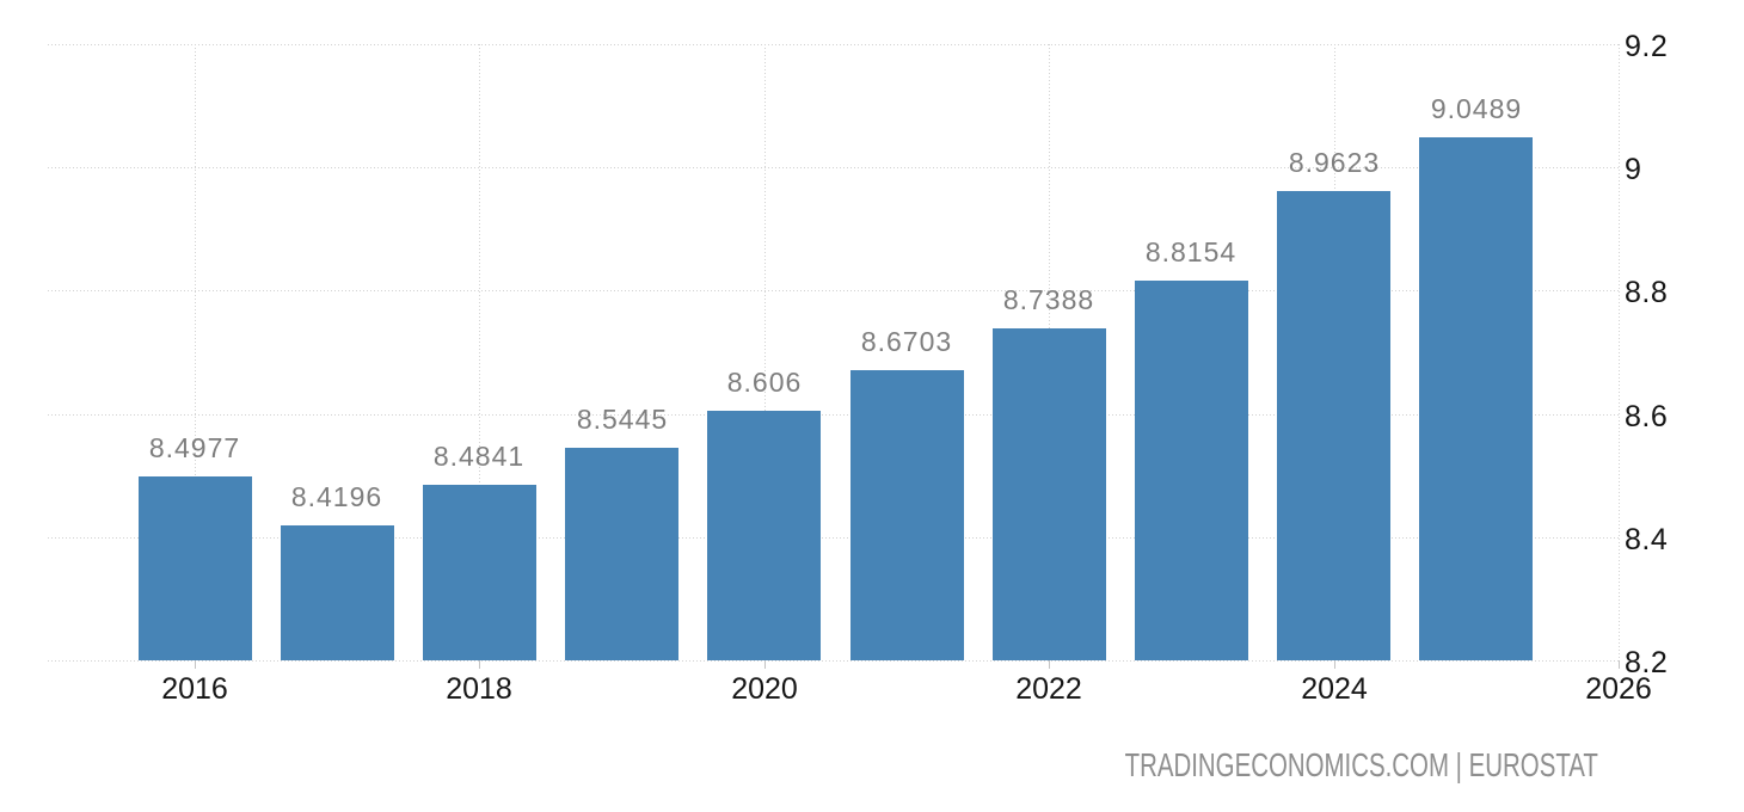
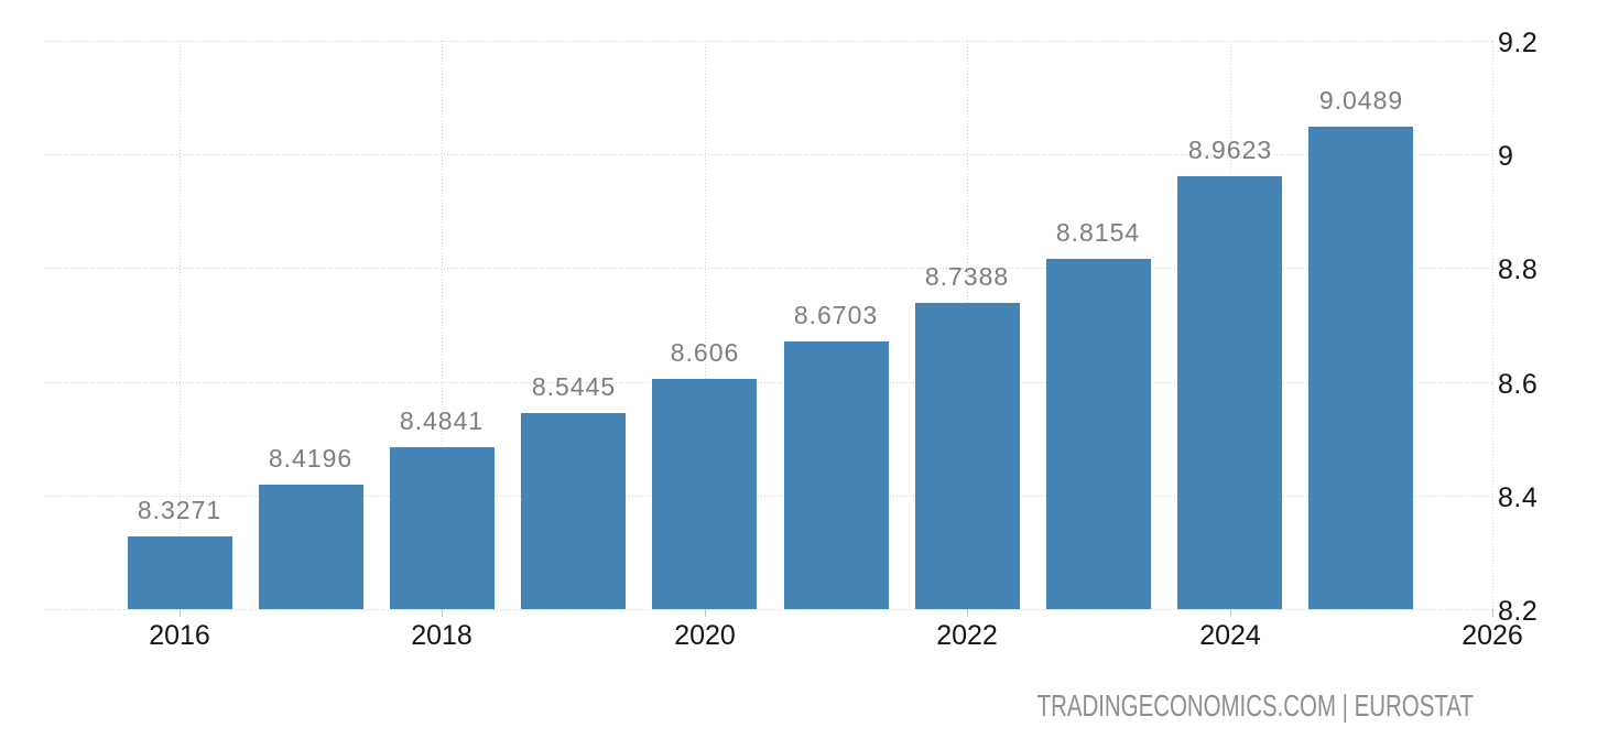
2016: 8.4977 -> 8.3271
